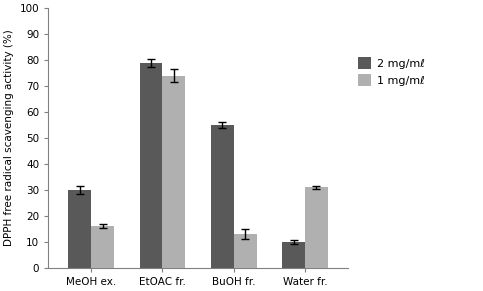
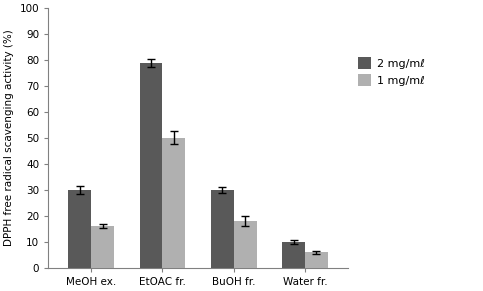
1 mg/mℓ/EtOAC fr.: 74 -> 50
2 mg/mℓ/BuOH fr.: 55 -> 30
1 mg/mℓ/BuOH fr.: 13 -> 18
1 mg/mℓ/Water fr.: 31 -> 6
